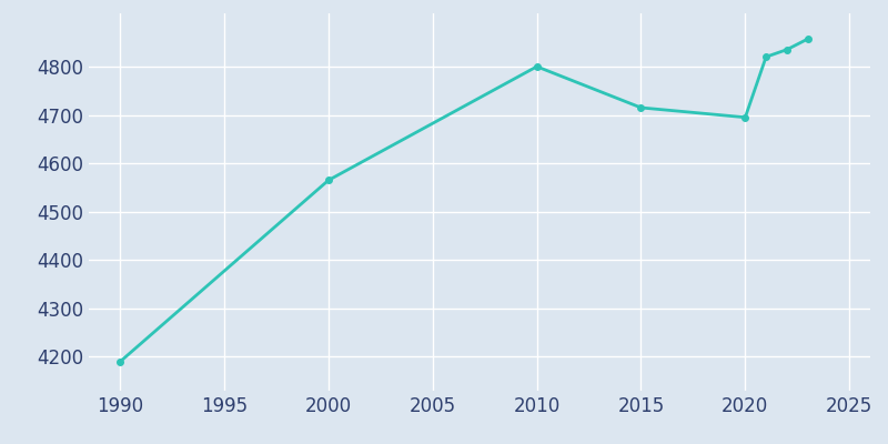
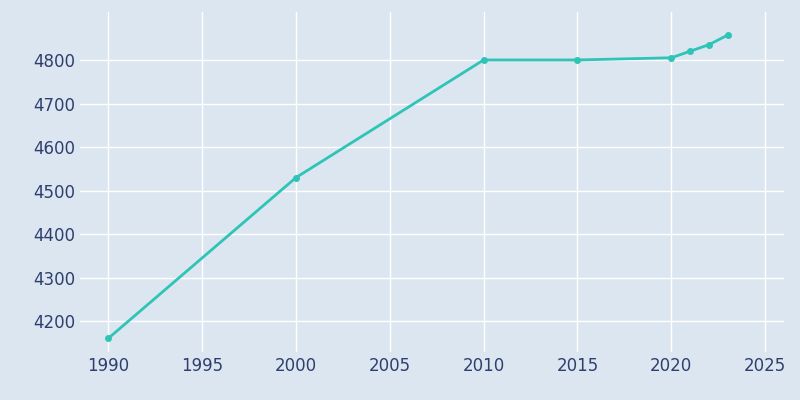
1990: 4190 -> 4161
2000: 4565 -> 4530
2015: 4715 -> 4800
2020: 4695 -> 4805
